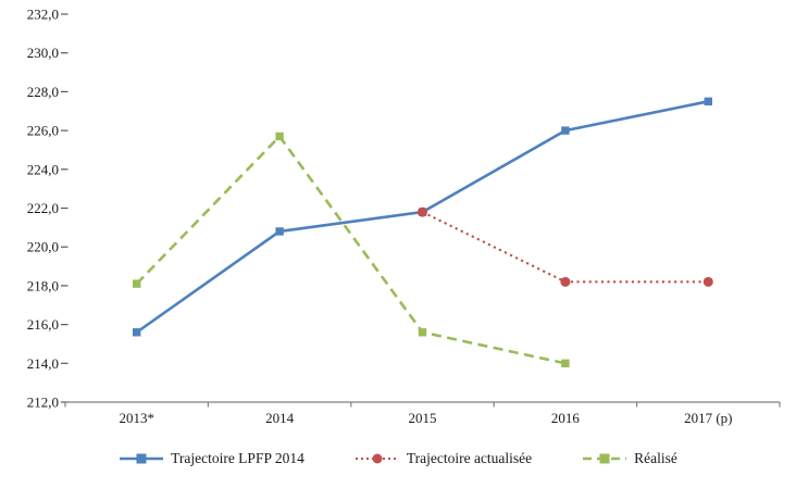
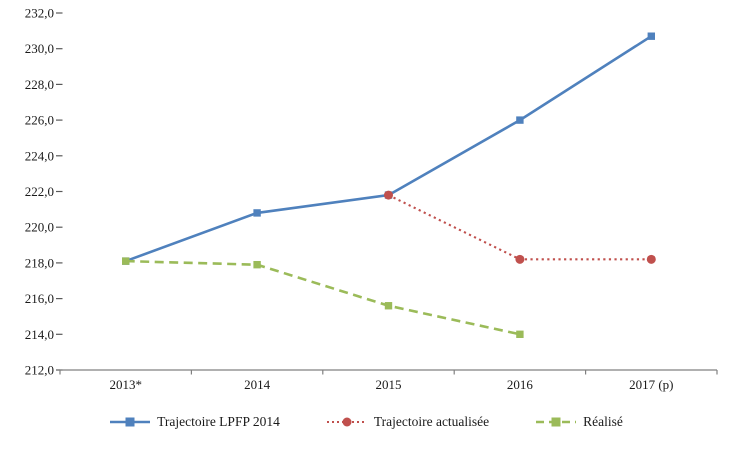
Trajectoire LPFP 2014/2013*: 215,6 -> 218,1
Réalisé/2014: 225,7 -> 217,9
Trajectoire LPFP 2014/2017 (p): 227,5 -> 230,7
